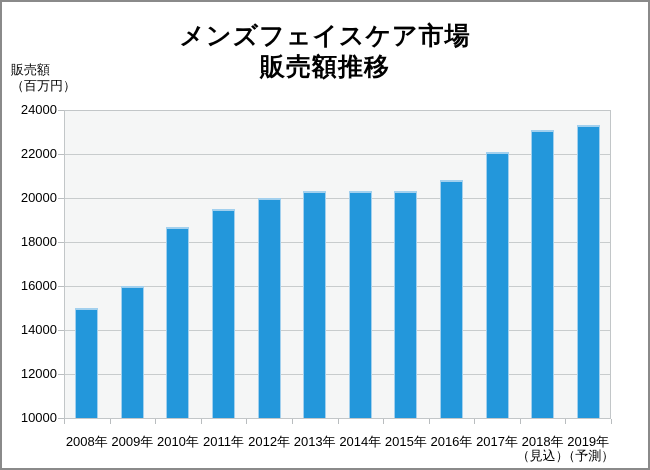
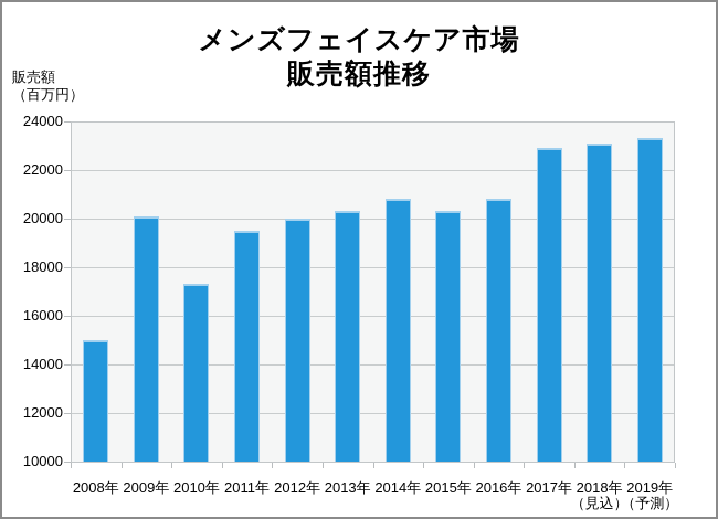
2009年: 16000 -> 20100
2010年: 18700 -> 17300
2014年: 20300 -> 20800
2017年: 22100 -> 22900
